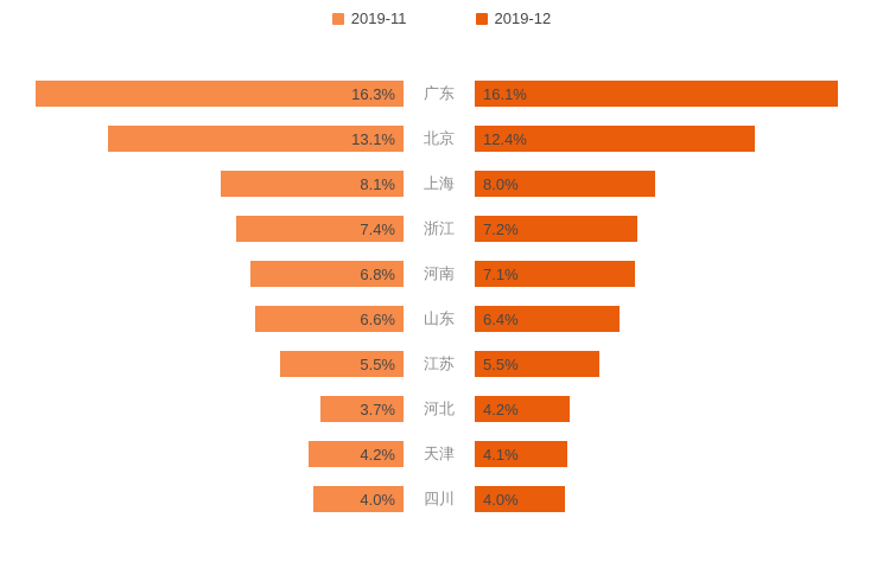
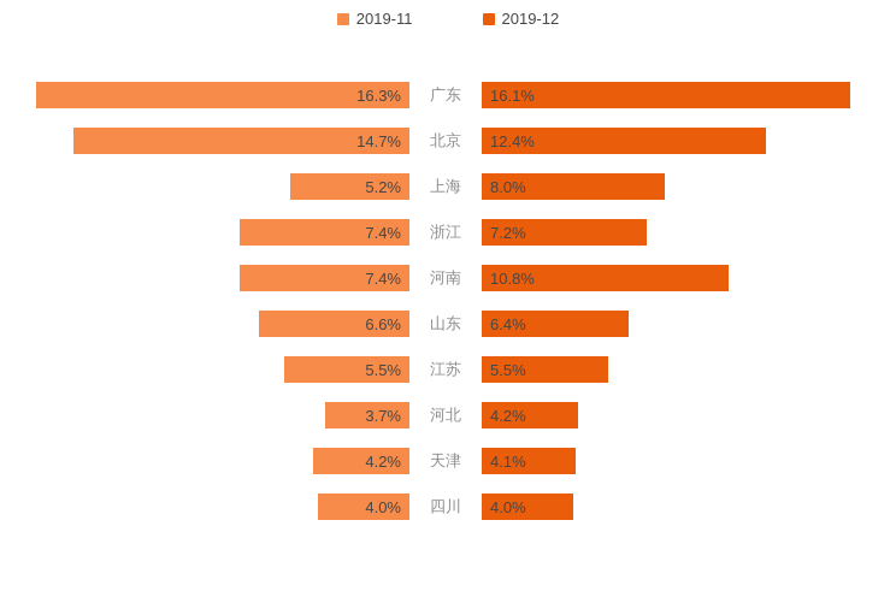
2019-11/北京: 13.1% -> 14.7%
2019-11/上海: 8.1% -> 5.2%
2019-11/河南: 6.8% -> 7.4%
2019-12/河南: 7.1% -> 10.8%
